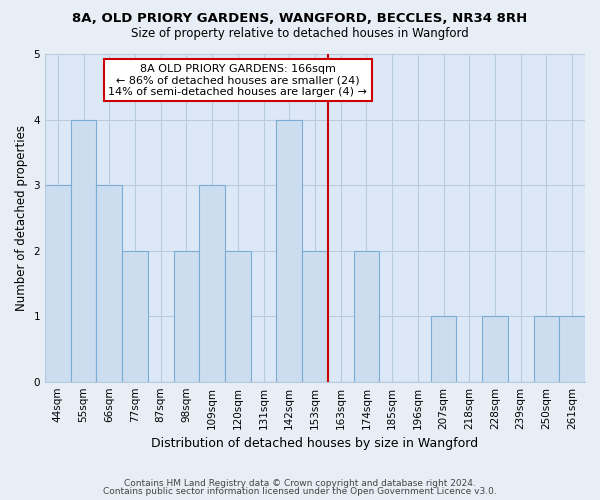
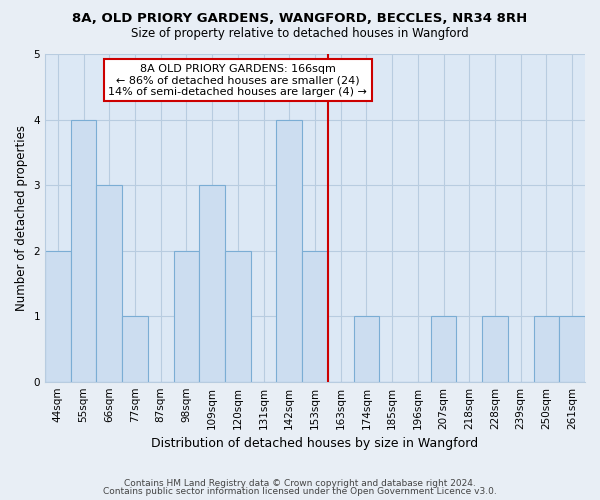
44sqm: 3 -> 2
77sqm: 2 -> 1
174sqm: 2 -> 1
